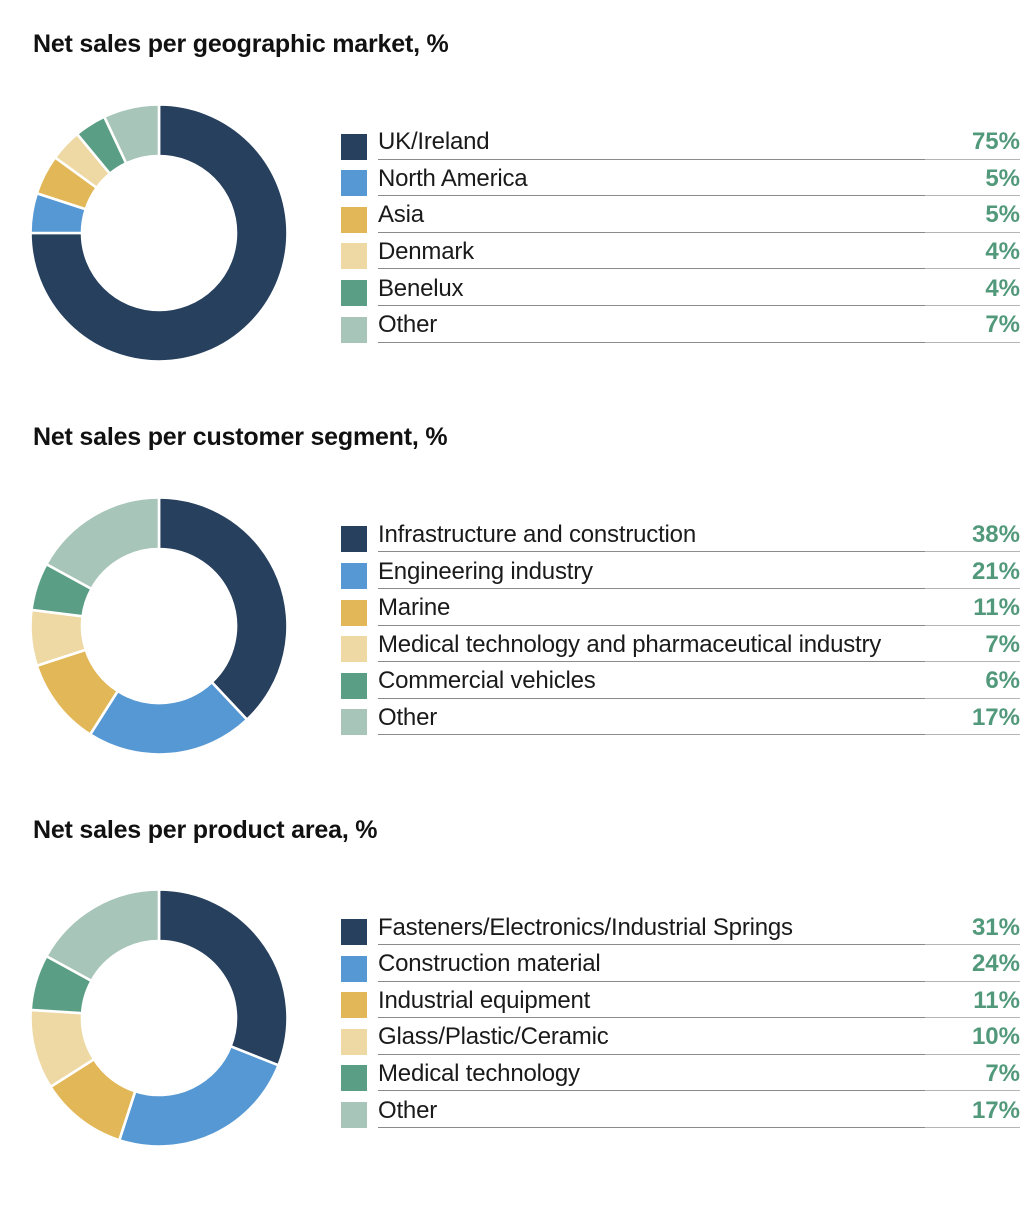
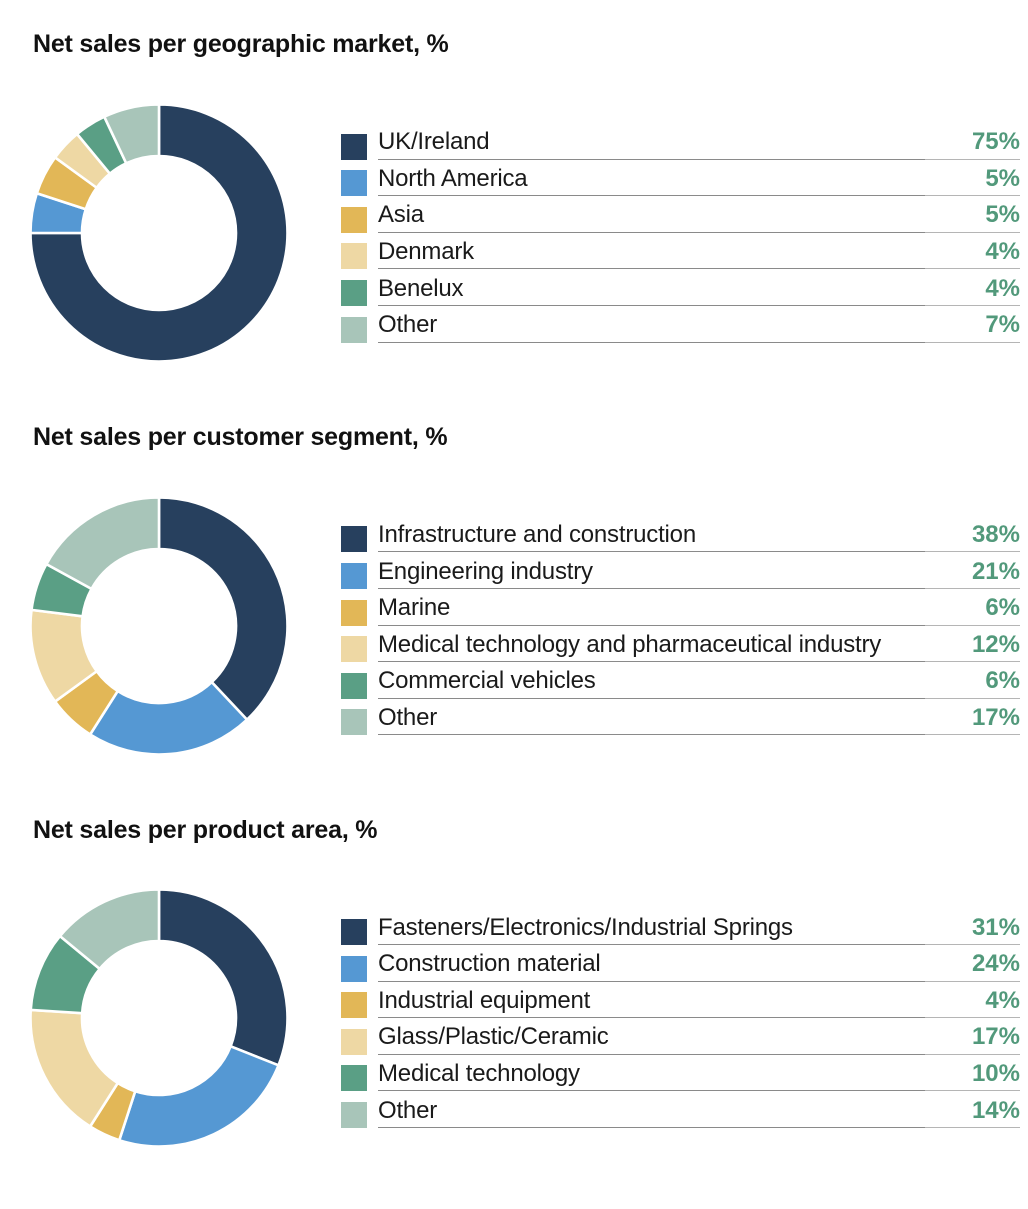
Net sales per customer segment, %/Marine: 11% -> 6%
Net sales per customer segment, %/Medical technology and pharmaceutical industry: 7% -> 12%
Net sales per product area, %/Industrial equipment: 11% -> 4%
Net sales per product area, %/Glass/Plastic/Ceramic: 10% -> 17%
Net sales per product area, %/Medical technology: 7% -> 10%
Net sales per product area, %/Other: 17% -> 14%
